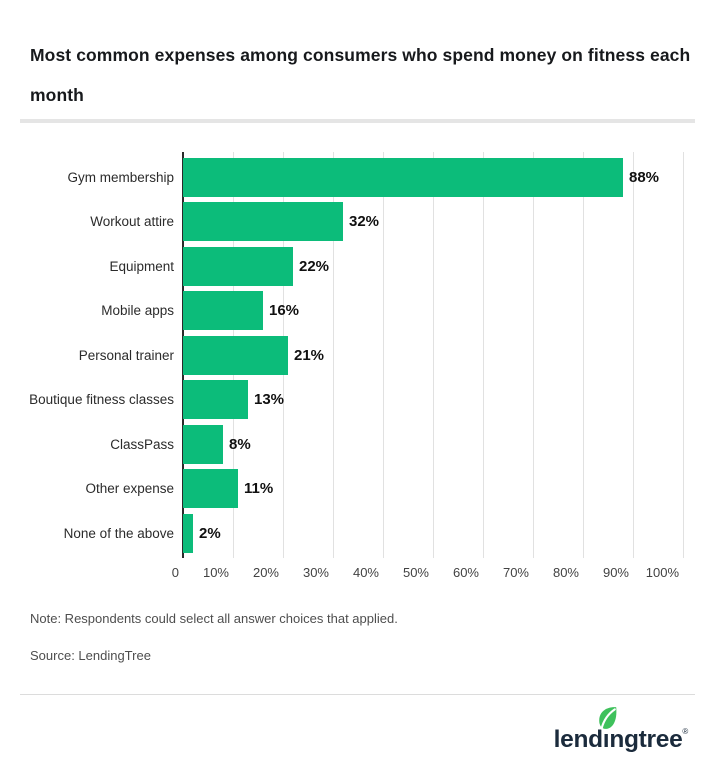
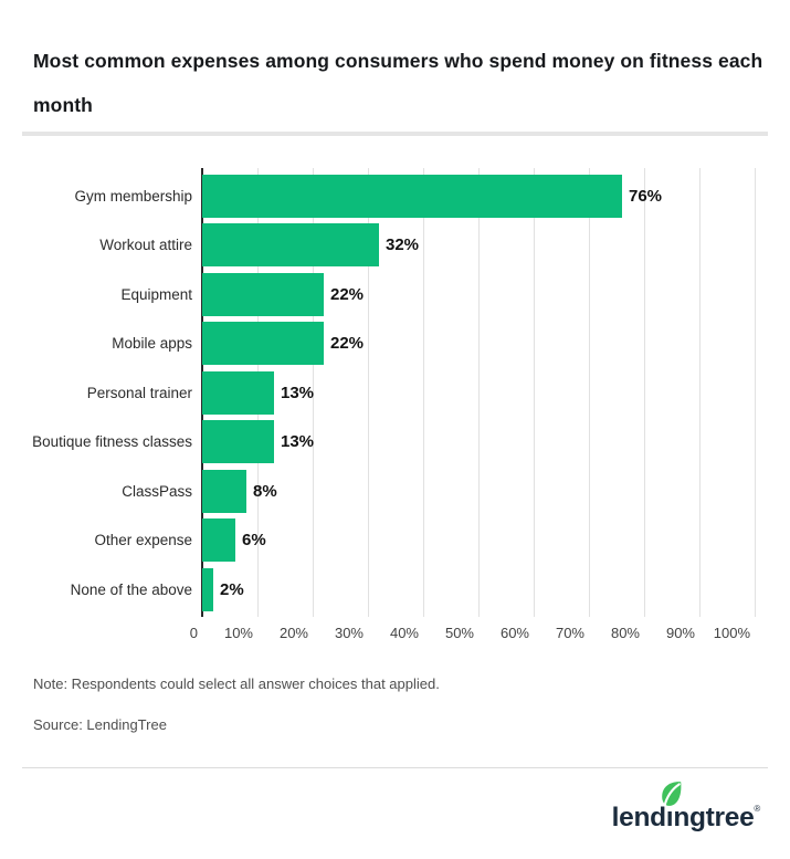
Gym membership: 88% -> 76%
Mobile apps: 16% -> 22%
Personal trainer: 21% -> 13%
Other expense: 11% -> 6%
